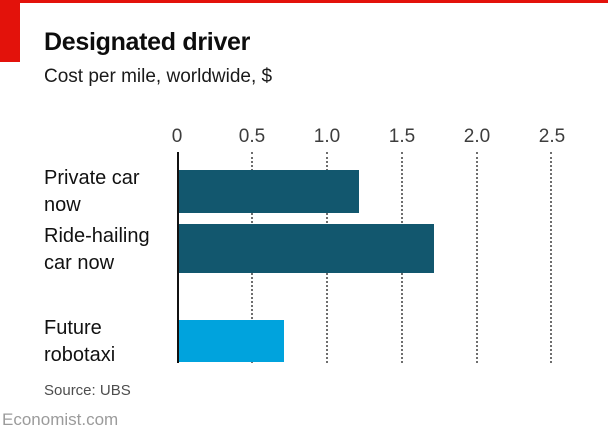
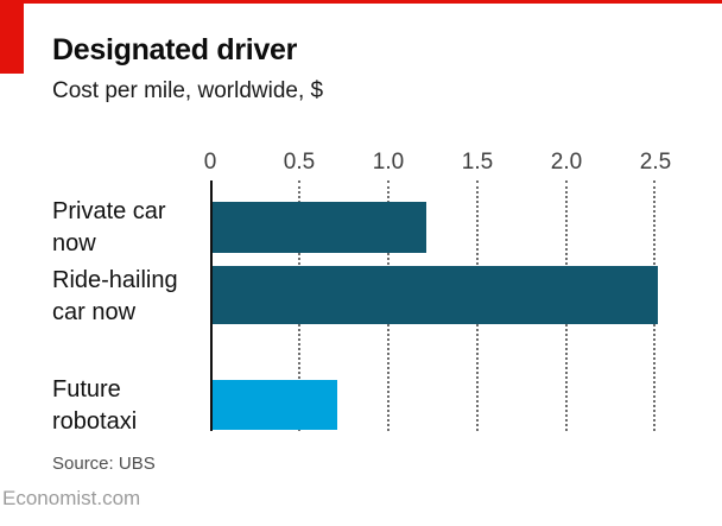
Ride-hailing car now: 1.7 -> 2.5
